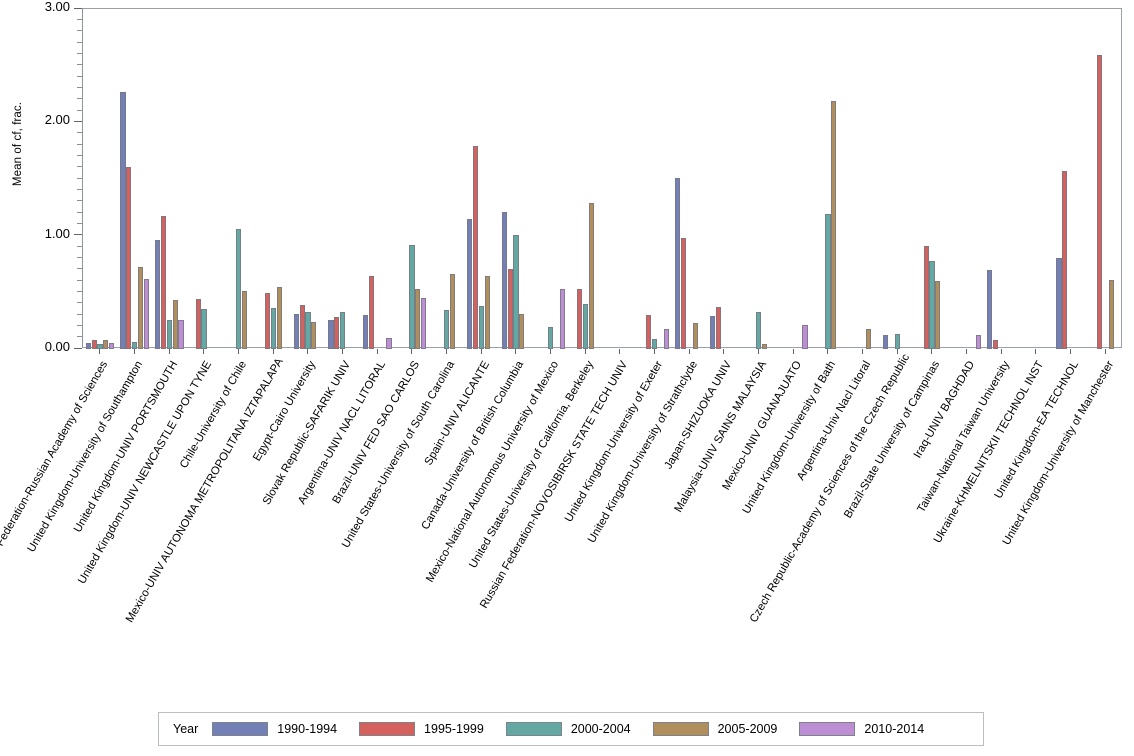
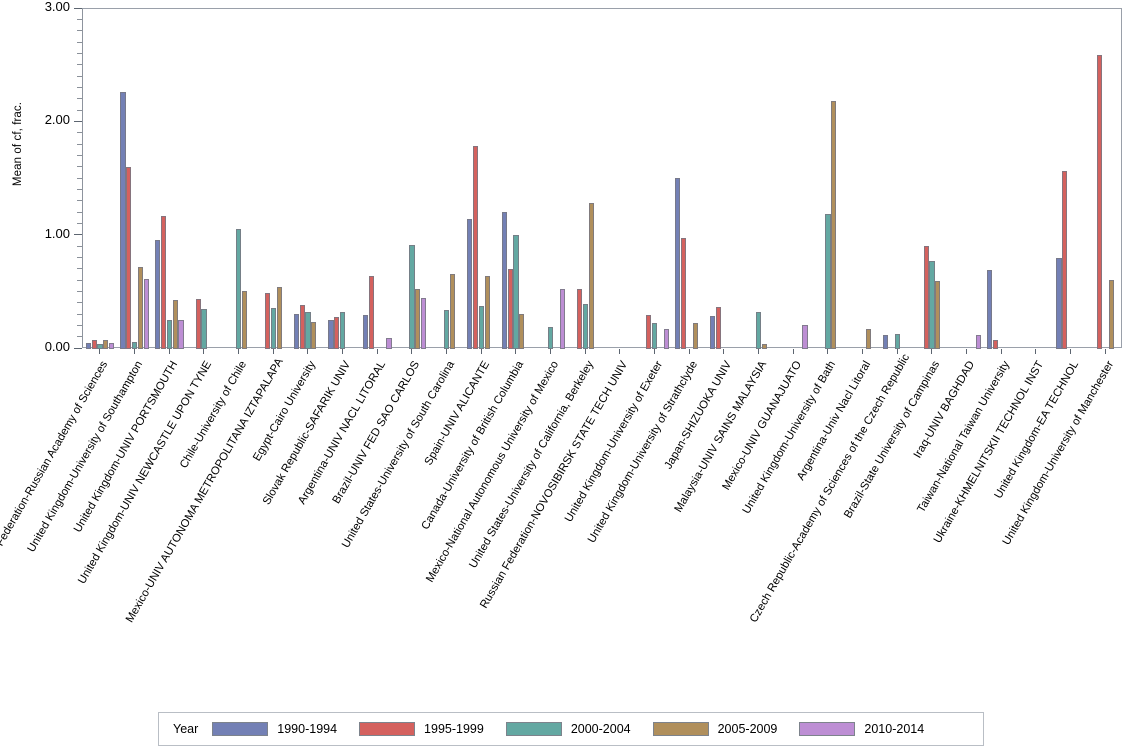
2000-2004/United Kingdom-University of Exeter: 0.09 -> 0.23
